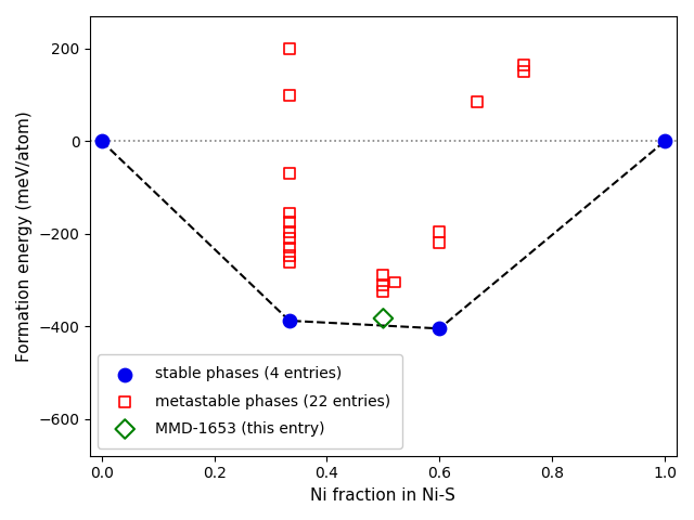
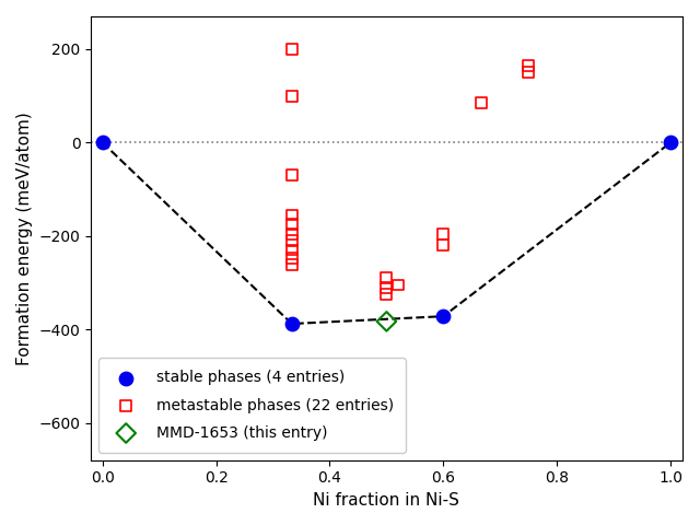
stable phases (4 entries)/0.6: -405 -> -372
